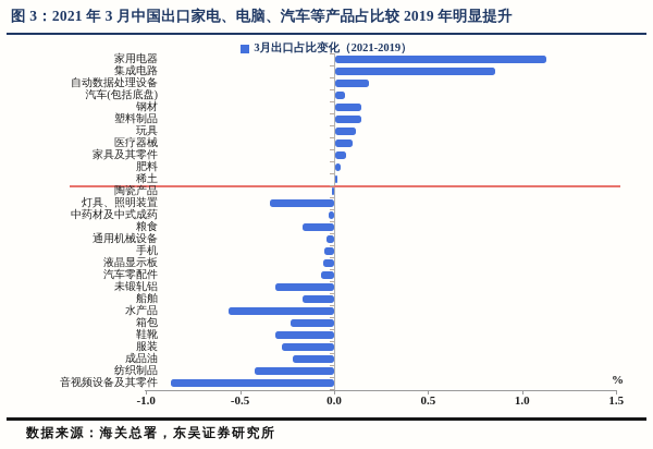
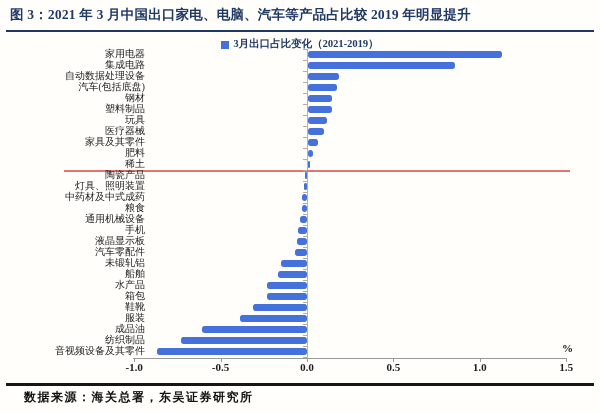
汽车(包括底盘): 0.05 -> 0.17
灯具、照明装置: -0.34 -> -0.02
粮食: -0.17 -> -0.03
未锻轧铝: -0.31 -> -0.15
水产品: -0.56 -> -0.23
服装: -0.28 -> -0.39
成品油: -0.22 -> -0.61
纺织制品: -0.42 -> -0.73
